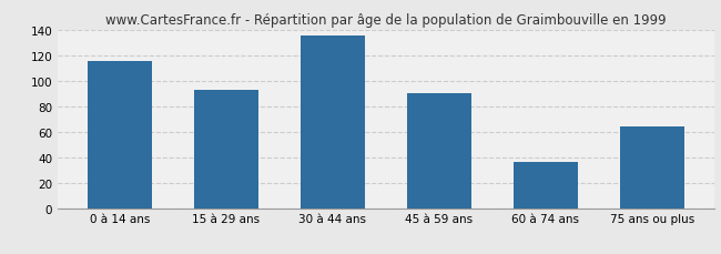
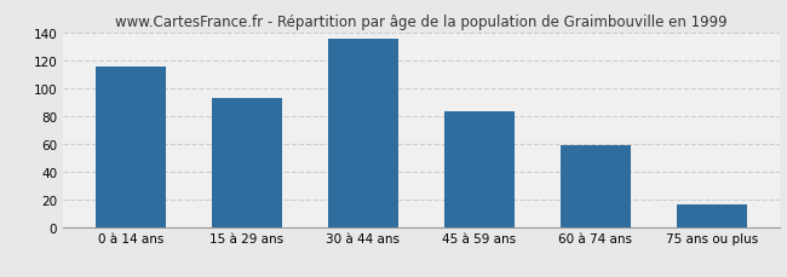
45 à 59 ans: 90 -> 83
60 à 74 ans: 36 -> 59
75 ans ou plus: 64 -> 16
